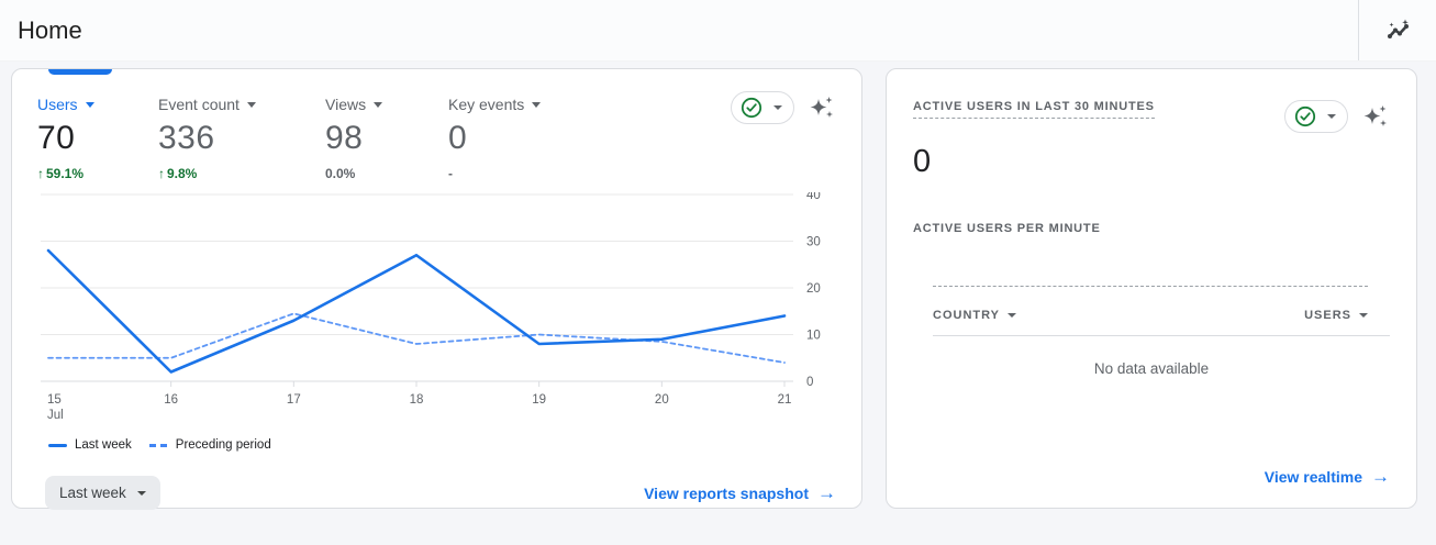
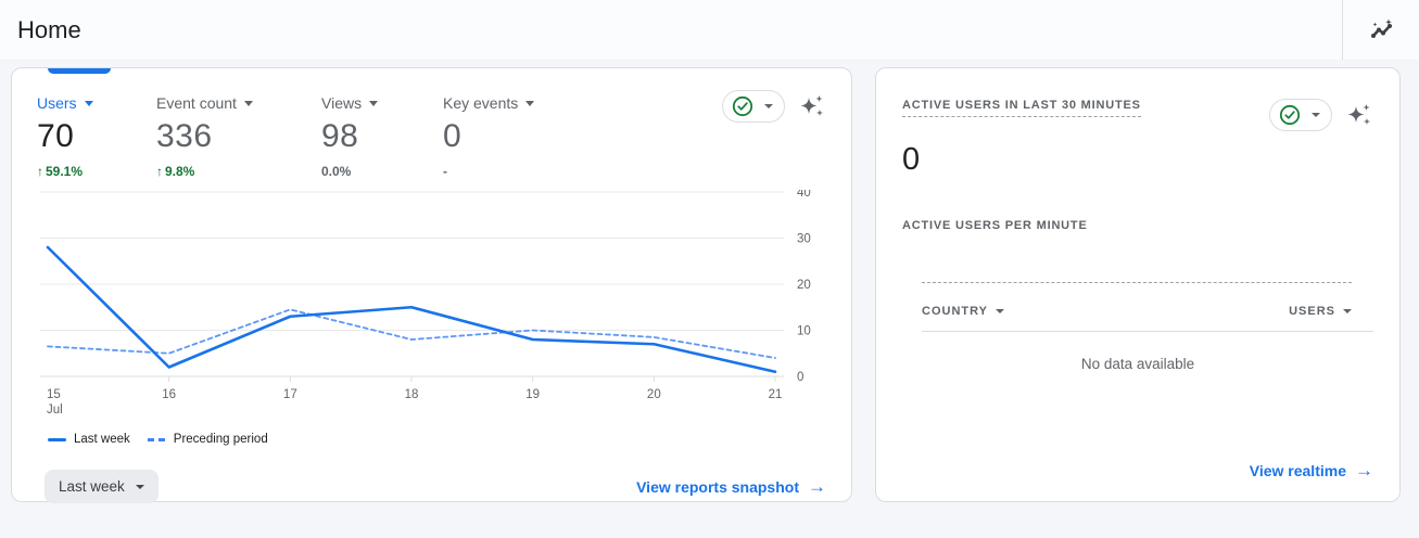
Preceding period/15: 5 -> 6
Last week/18: 27 -> 15
Last week/20: 9 -> 7
Last week/21: 14 -> 1
